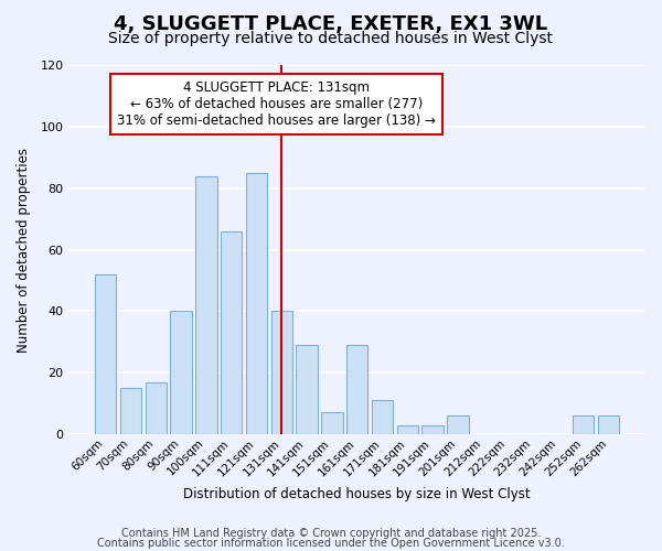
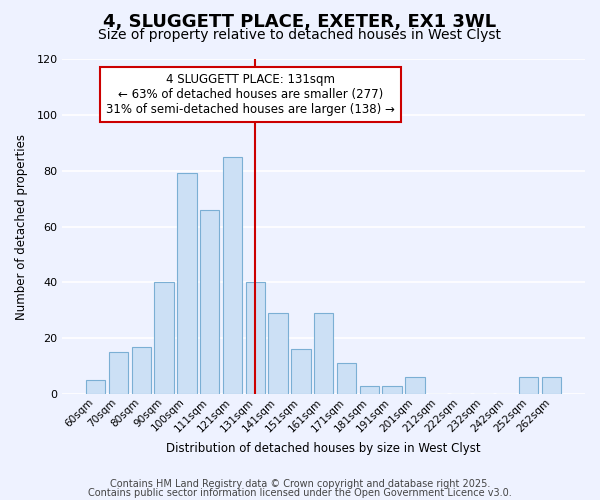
60sqm: 52 -> 5
100sqm: 84 -> 79
151sqm: 7 -> 16
